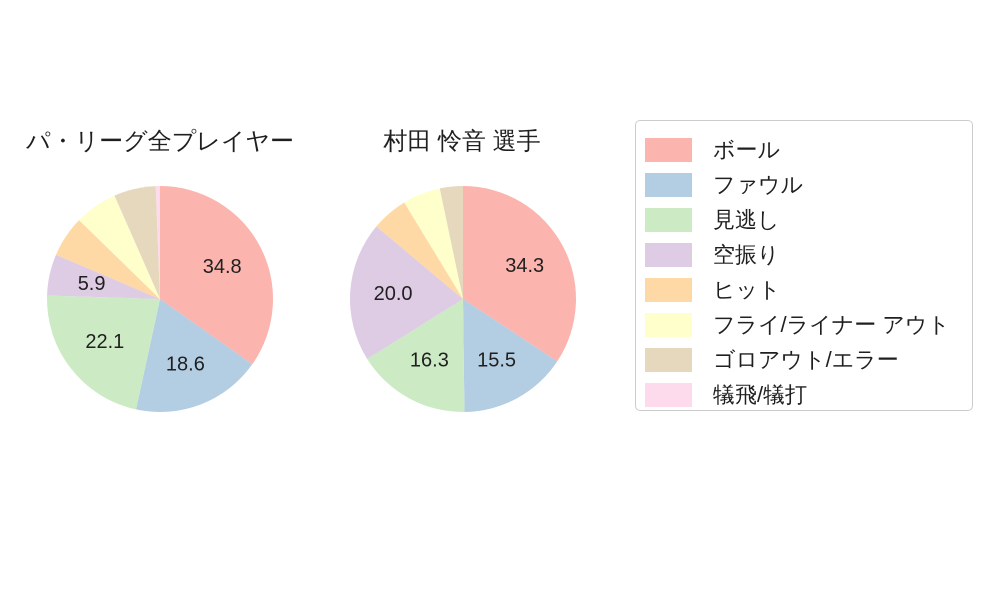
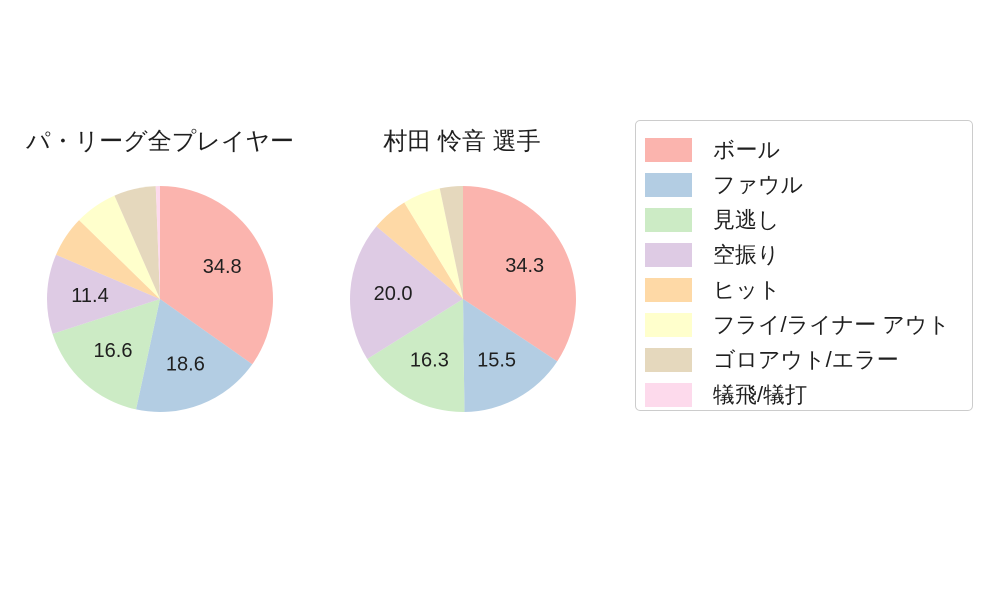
パ・リーグ全プレイヤー/見逃し: 22.1 -> 16.6
パ・リーグ全プレイヤー/空振り: 5.9 -> 11.4
